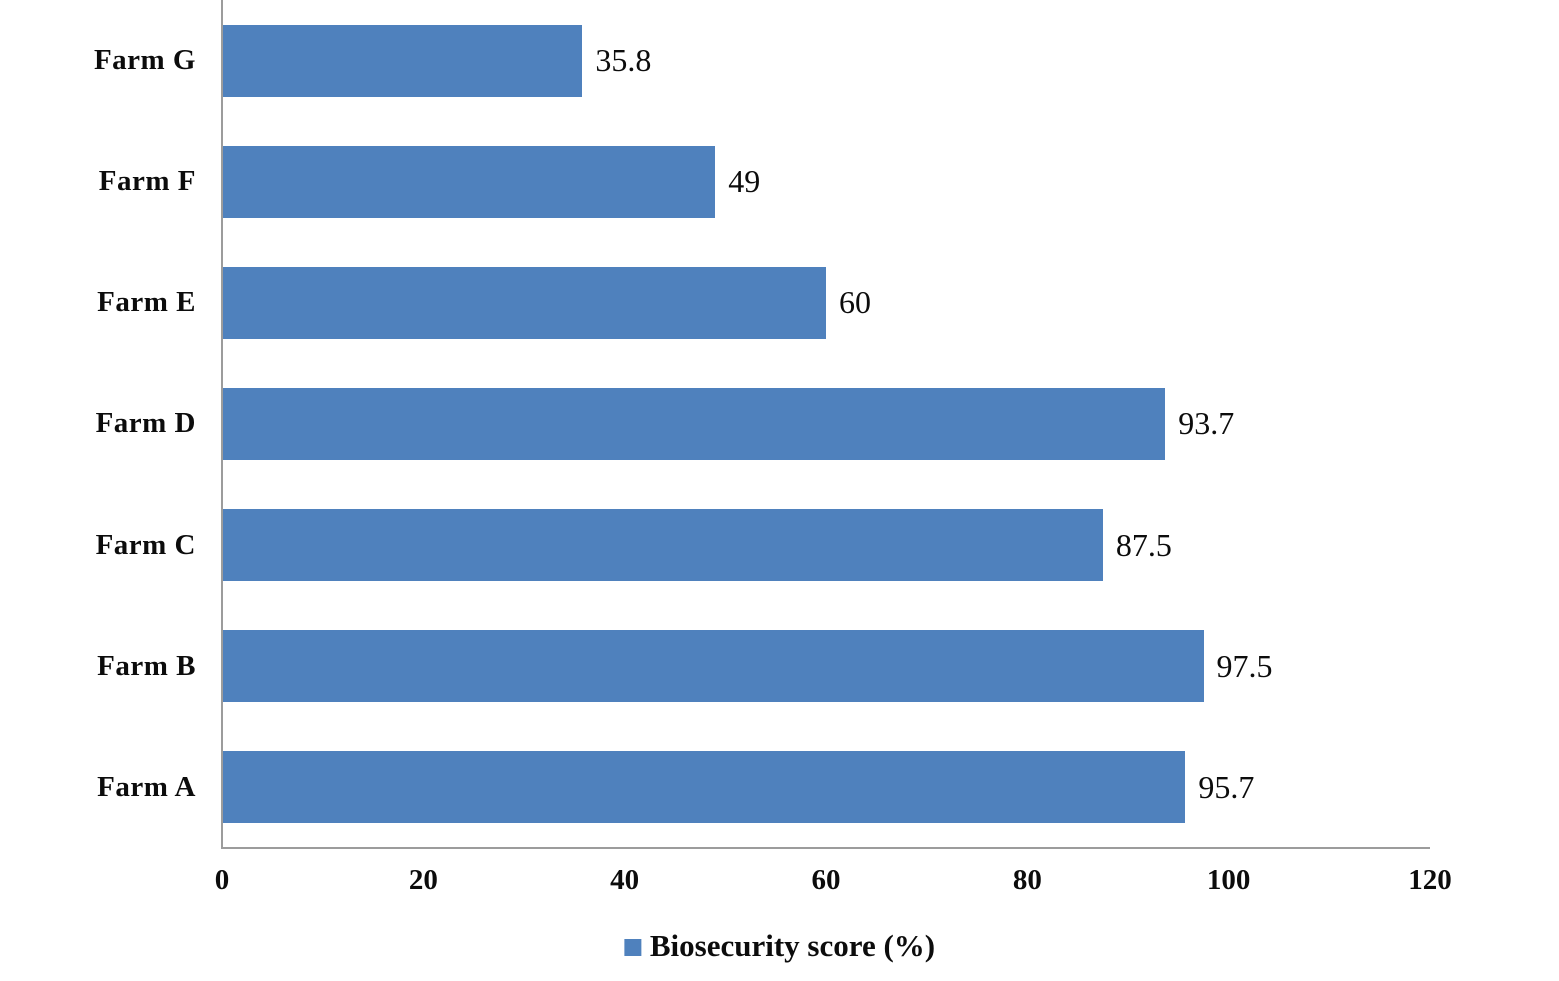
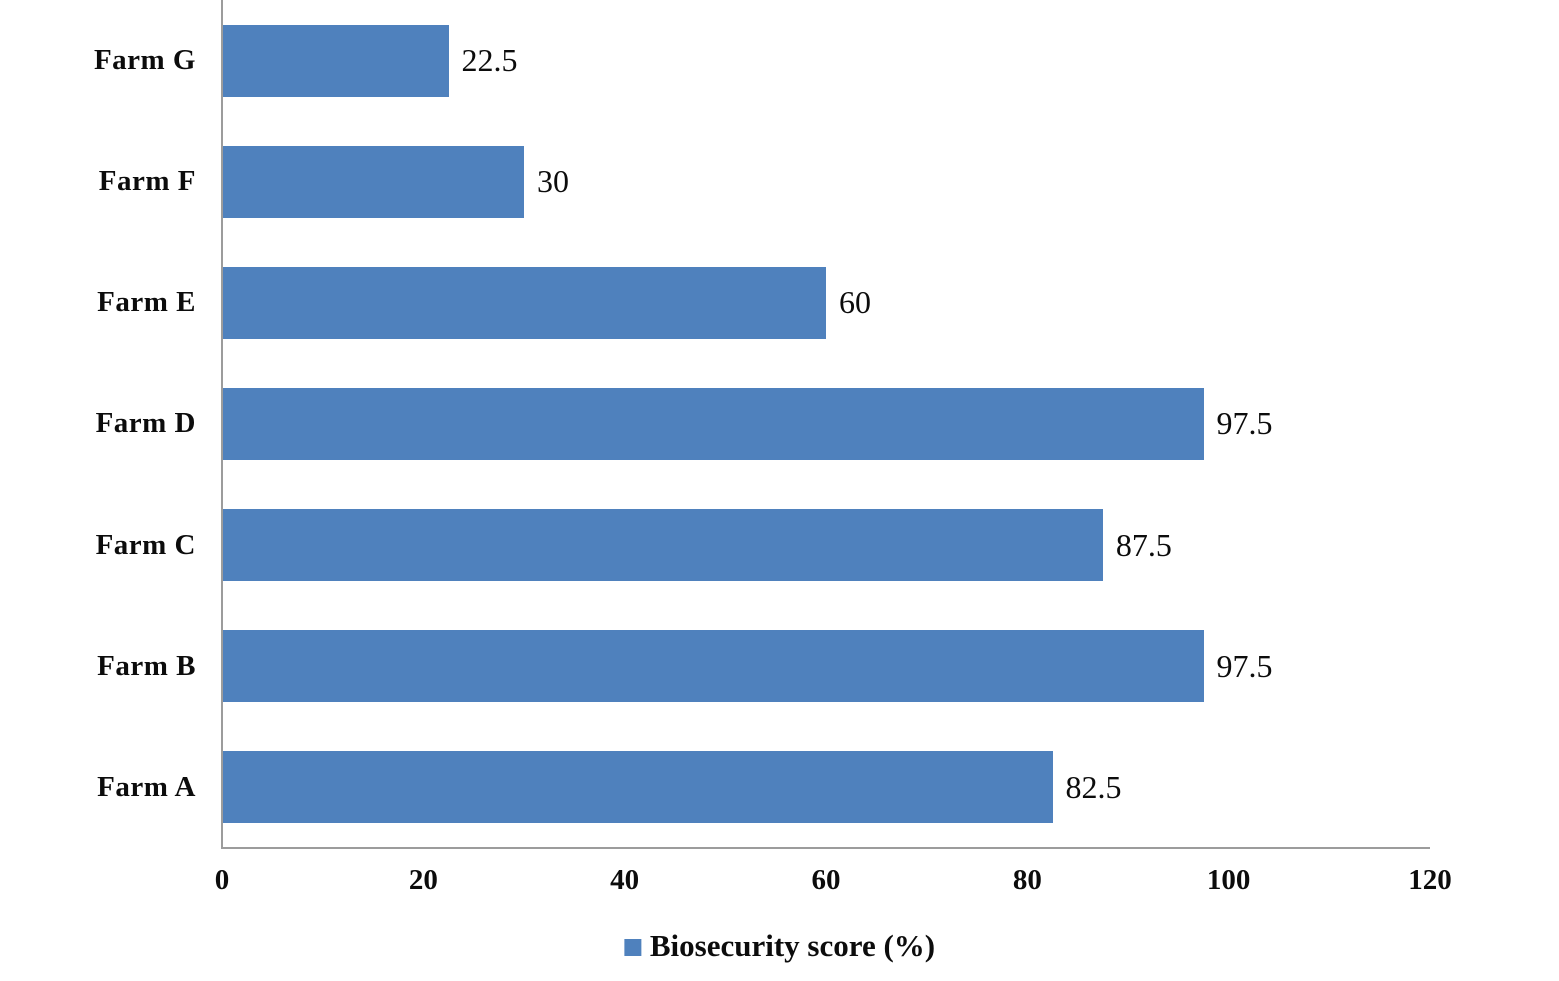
Farm G: 35.8 -> 22.5
Farm F: 49 -> 30
Farm D: 93.7 -> 97.5
Farm A: 95.7 -> 82.5
